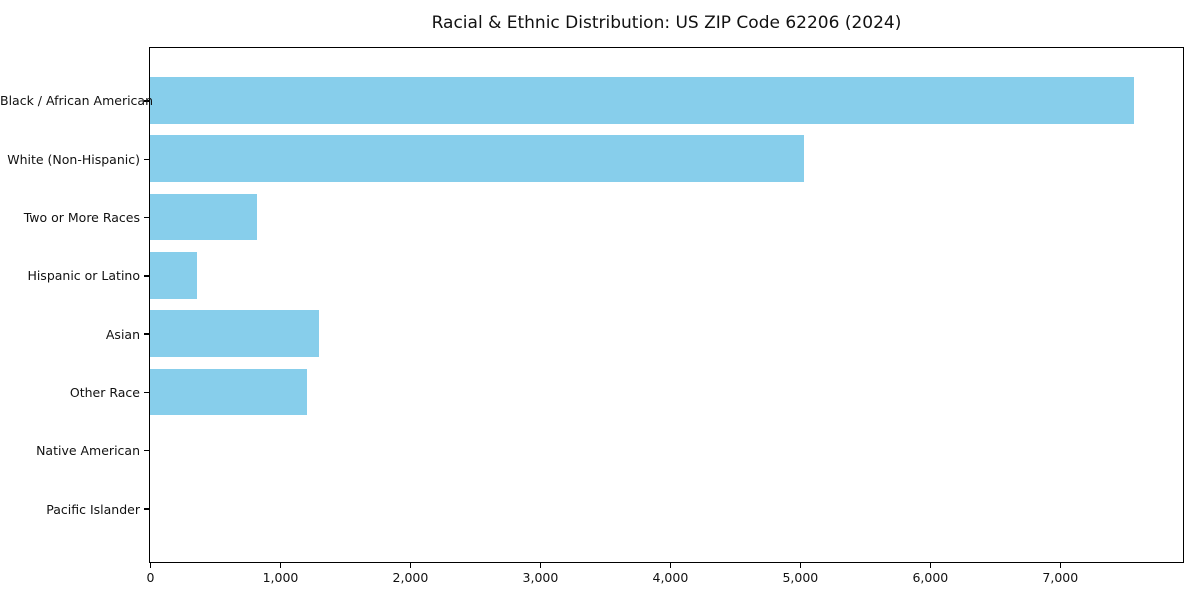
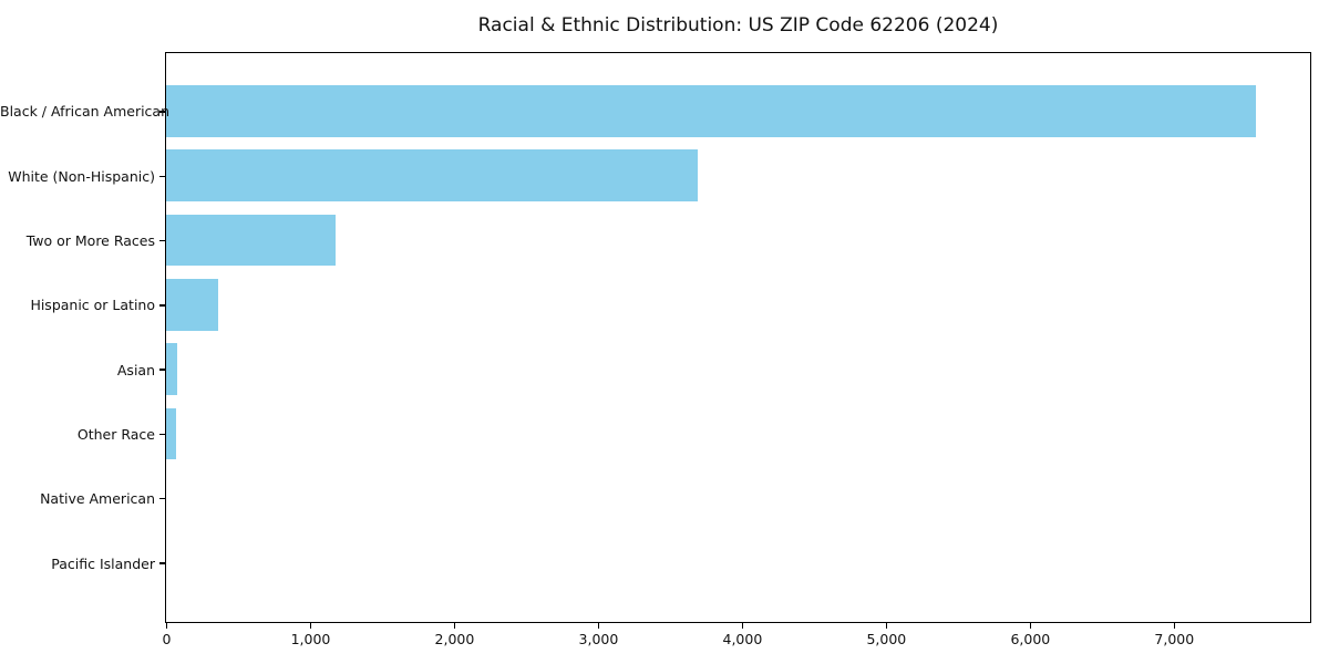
White (Non-Hispanic): 5030 -> 3690
Two or More Races: 820 -> 1180
Asian: 1300 -> 80
Other Race: 1210 -> 70
